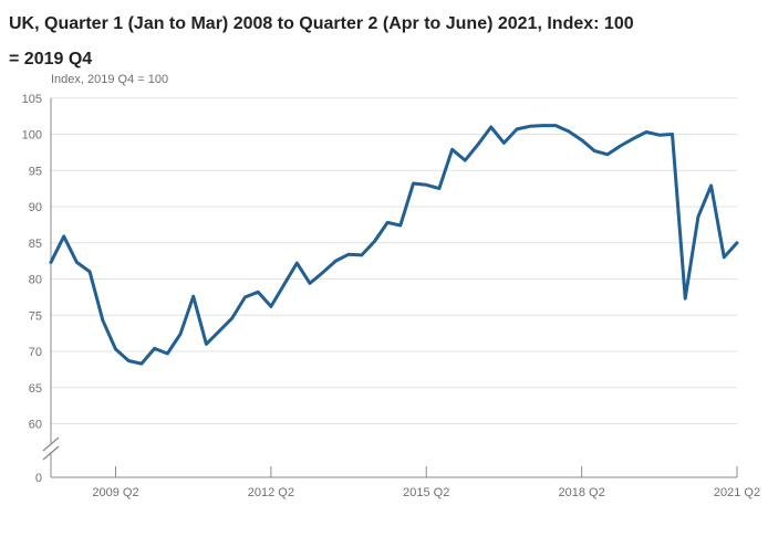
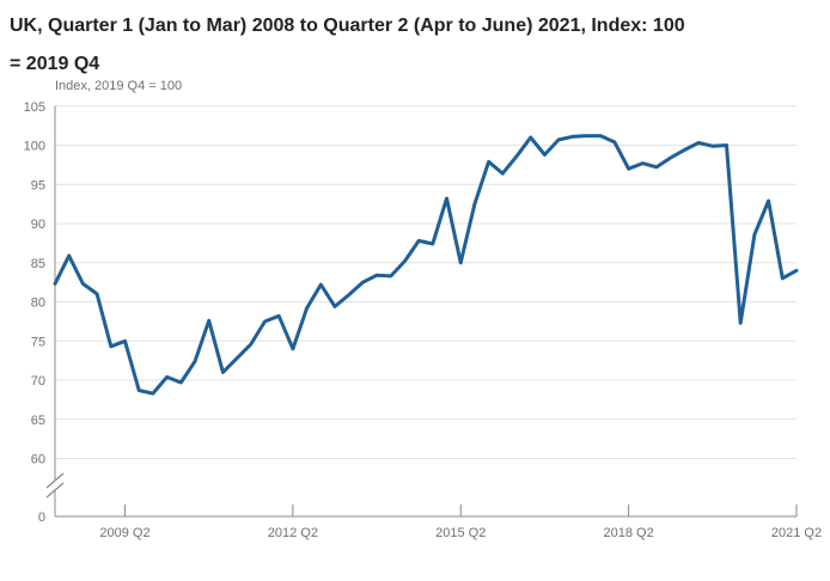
2009 Q2: 70 -> 75
2012 Q2: 76 -> 74
2015 Q2: 93 -> 85
2018 Q2: 99 -> 97
2021 Q2: 85 -> 84
